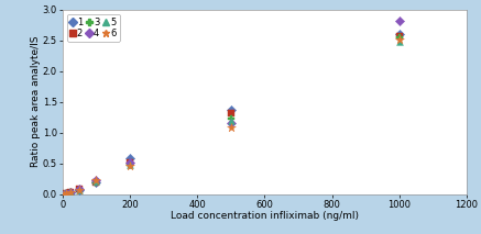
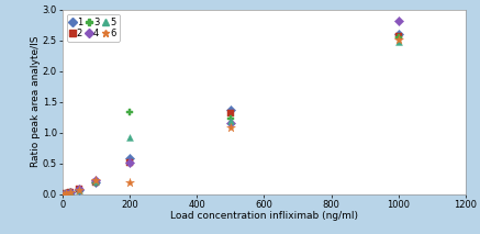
3/200: 0.48 -> 1.34
5/200: 0.47 -> 0.92
6/200: 0.46 -> 0.20
